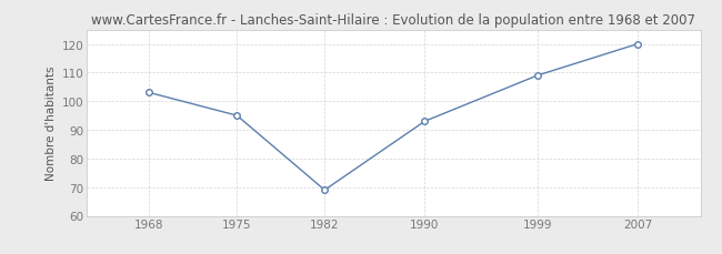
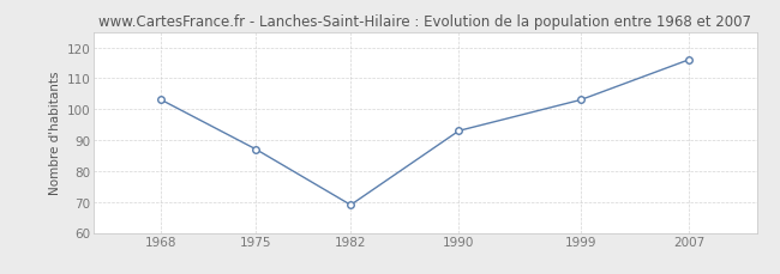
1975: 95 -> 87
1999: 109 -> 103
2007: 120 -> 116
